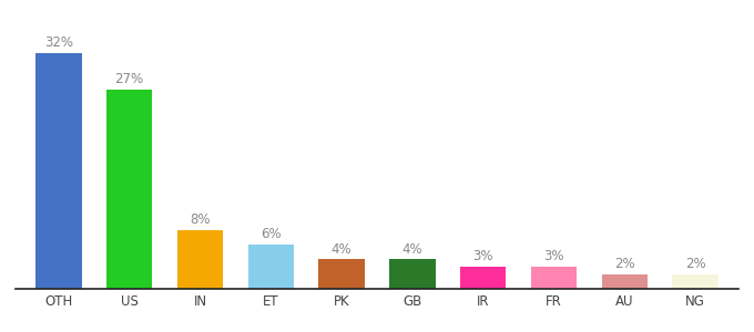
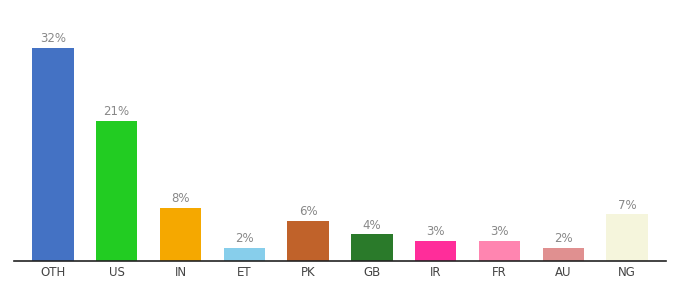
US: 27% -> 21%
ET: 6% -> 2%
PK: 4% -> 6%
NG: 2% -> 7%
